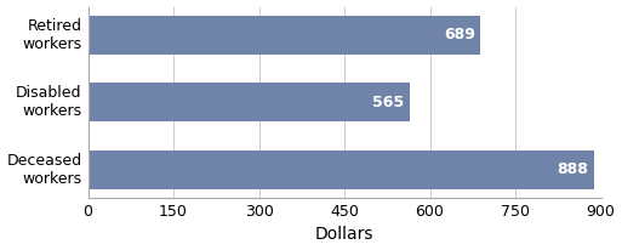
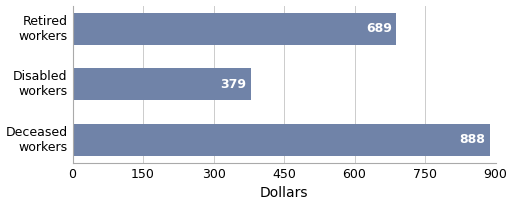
Disabled workers: 565 -> 379
